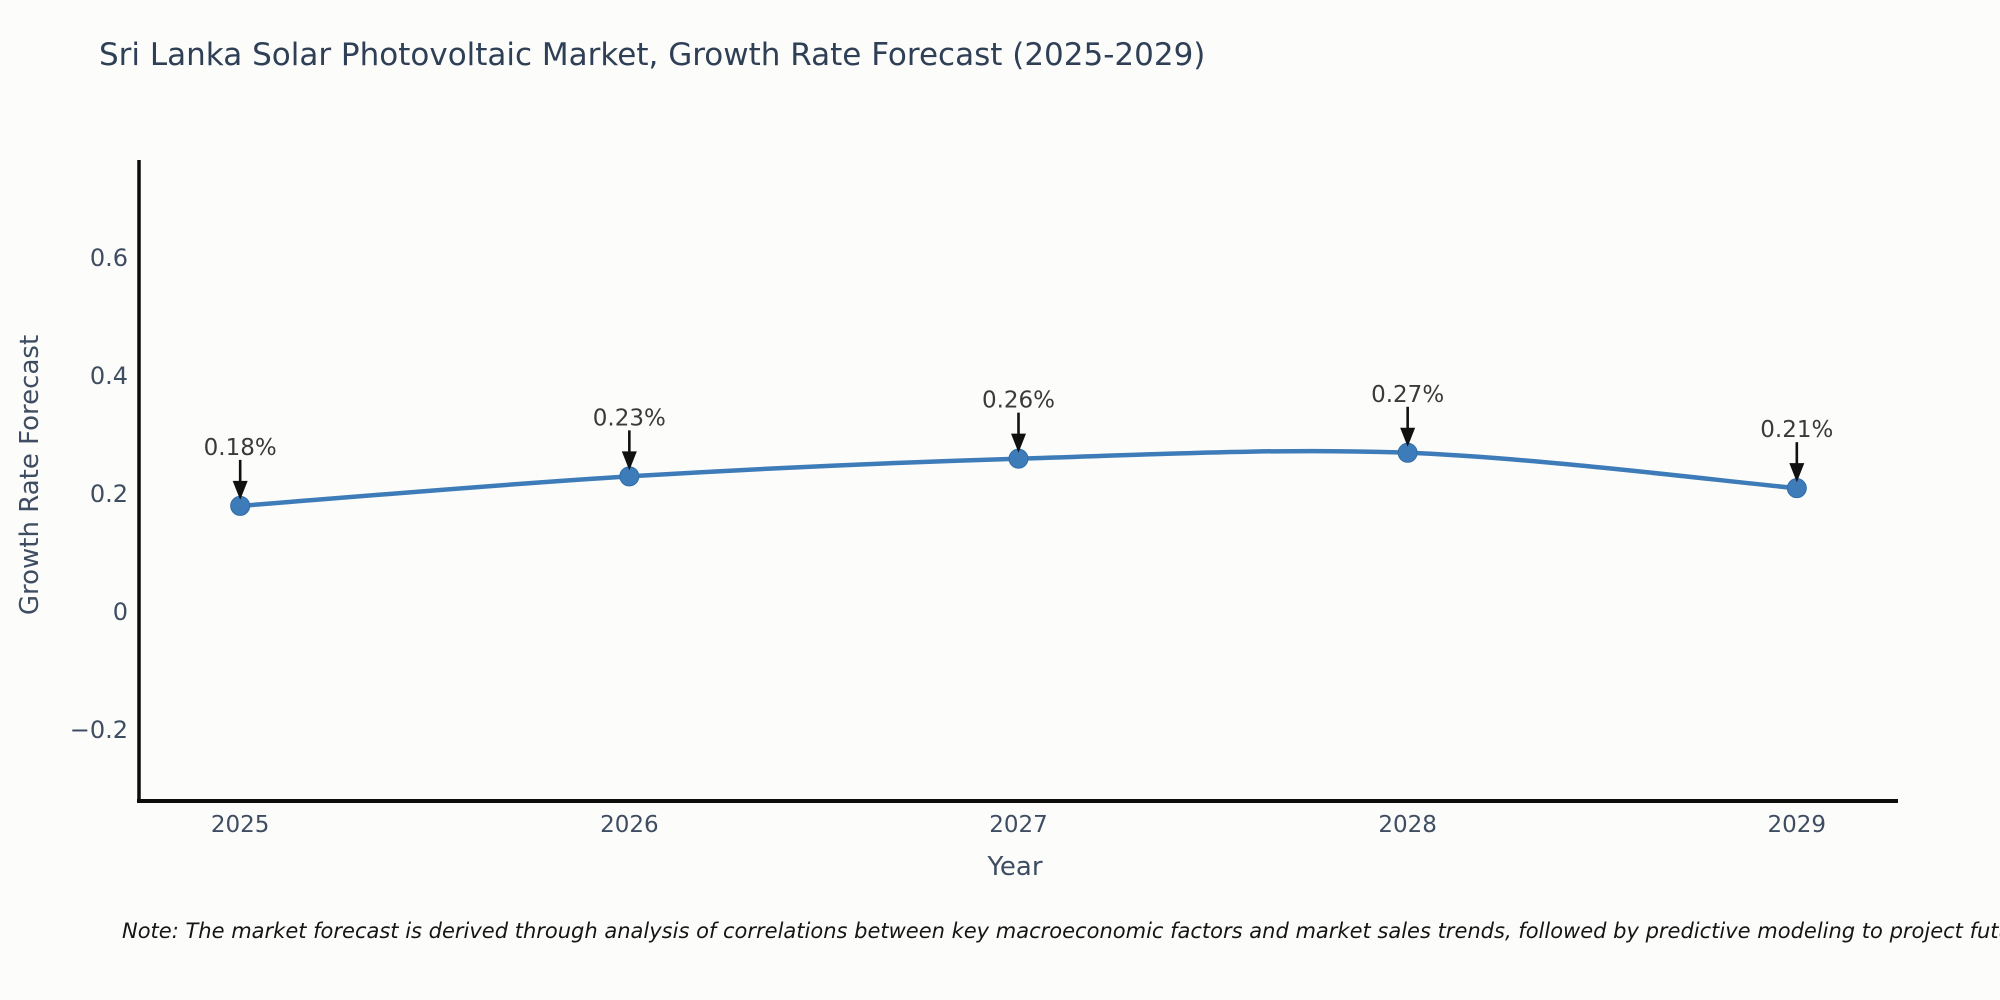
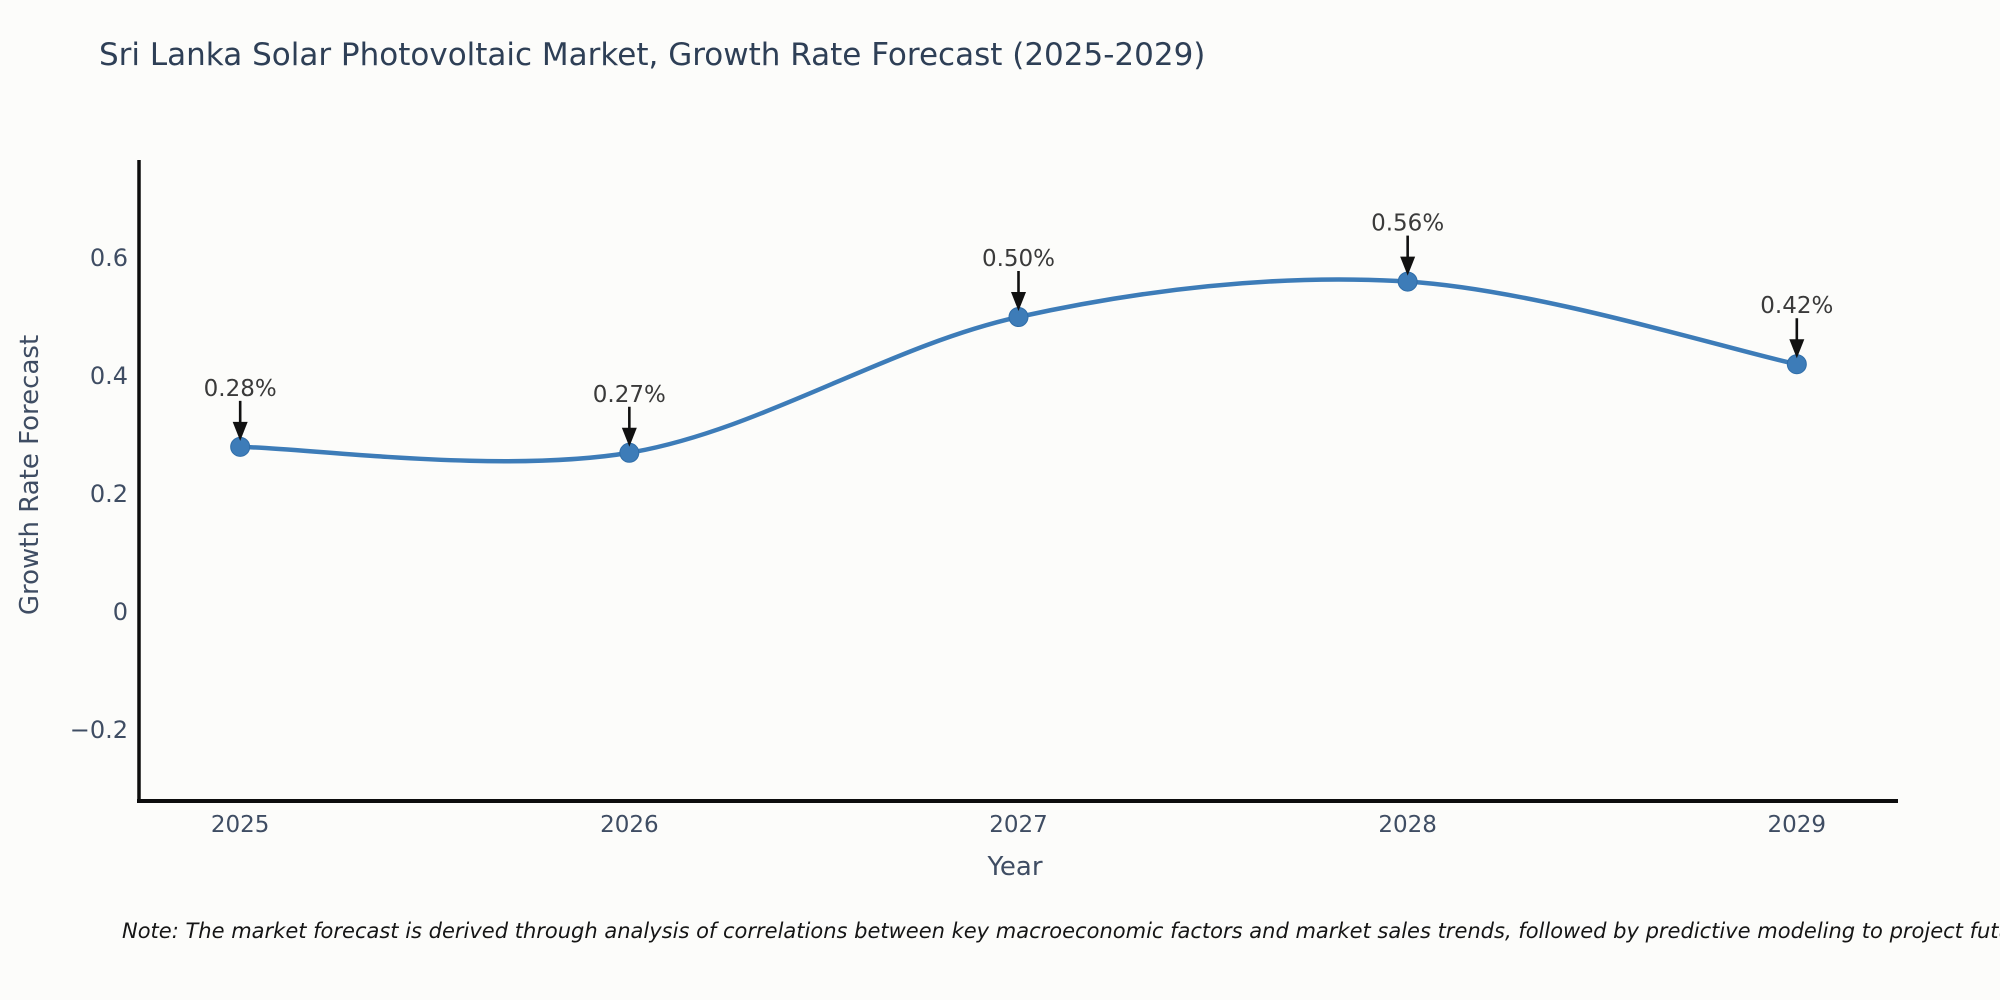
2025: 0.18% -> 0.28%
2026: 0.23% -> 0.27%
2027: 0.26% -> 0.50%
2028: 0.27% -> 0.56%
2029: 0.21% -> 0.42%
